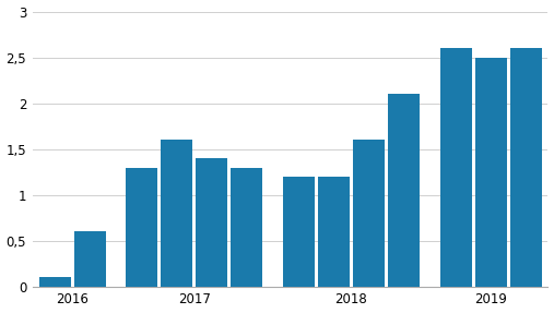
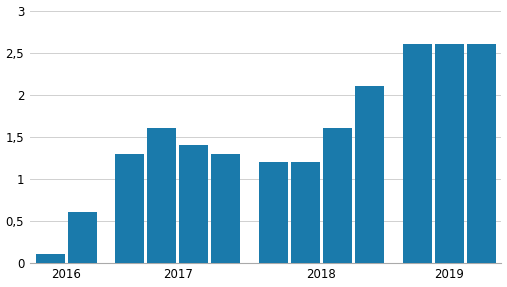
2019: 2,5 -> 2,6
